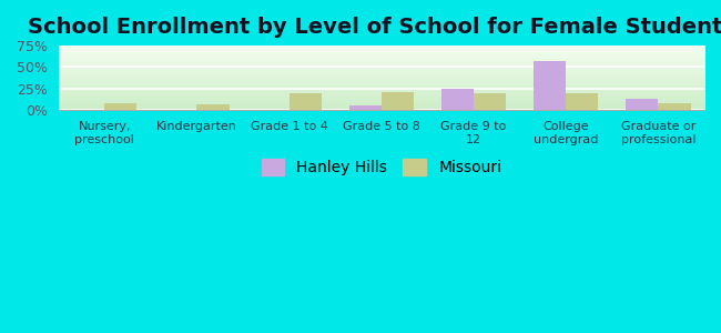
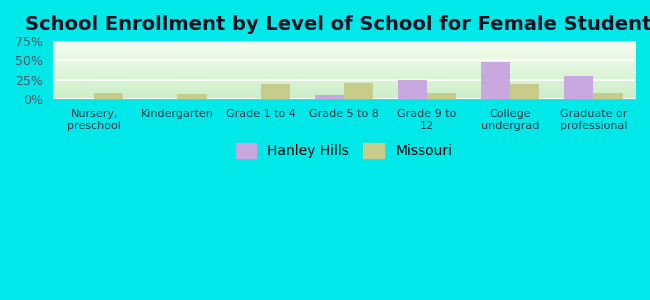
Missouri/Grade 9 to 12: 20% -> 8%
Hanley Hills/College undergrad: 57% -> 48%
Hanley Hills/Graduate or professional: 13% -> 30%
